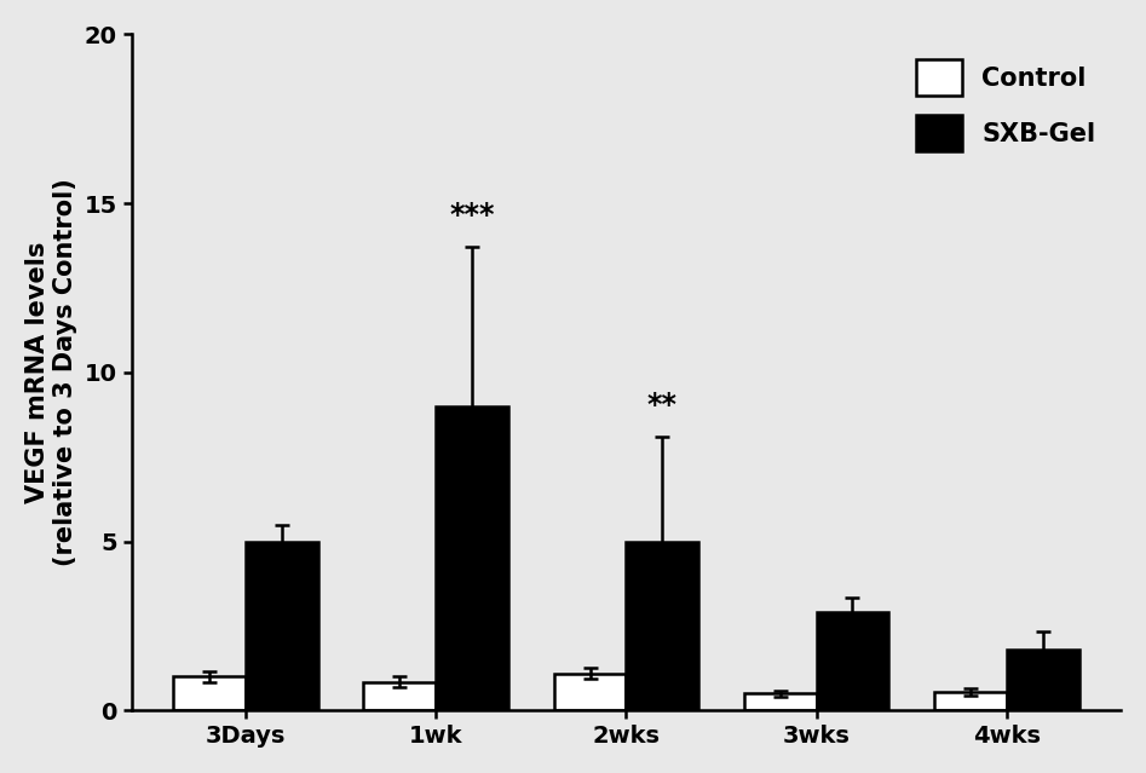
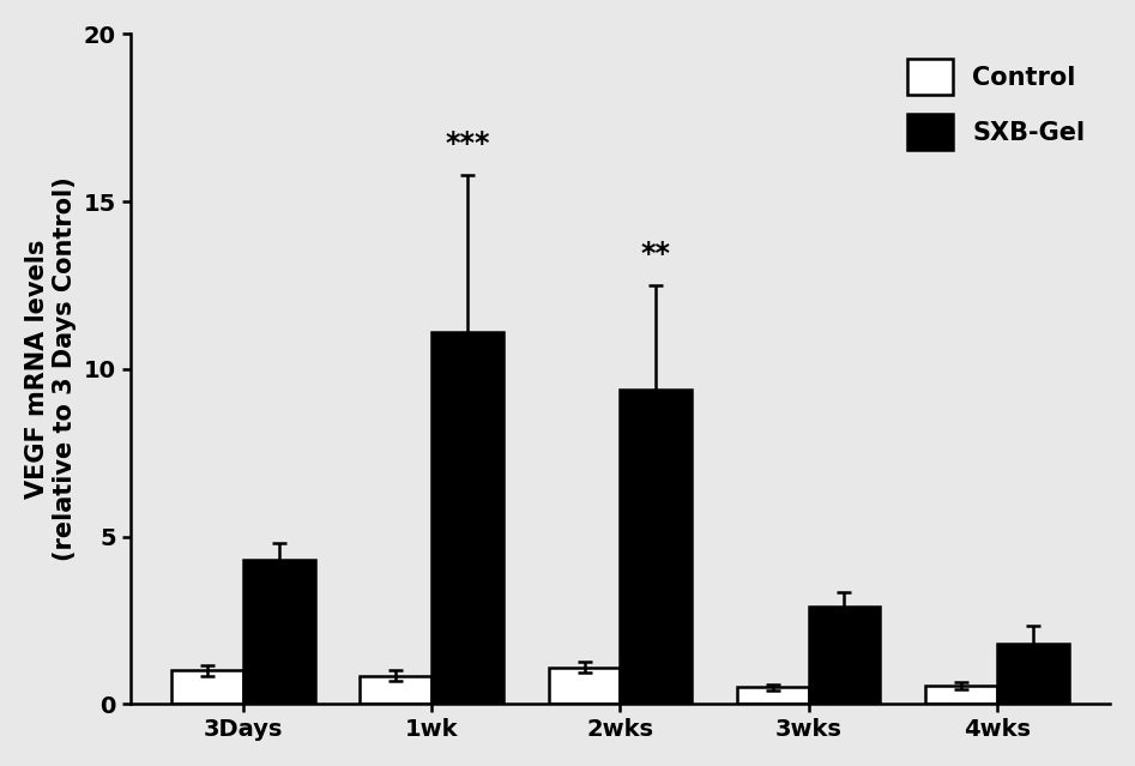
SXB-Gel/3Days: 5.0 -> 4.3
SXB-Gel/1wk: 9.0 -> 11.1
SXB-Gel/2wks: 5.0 -> 9.4
